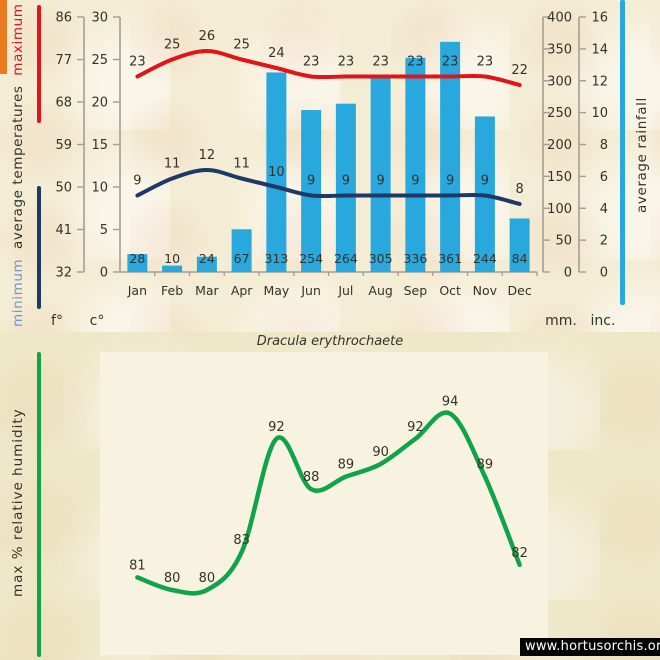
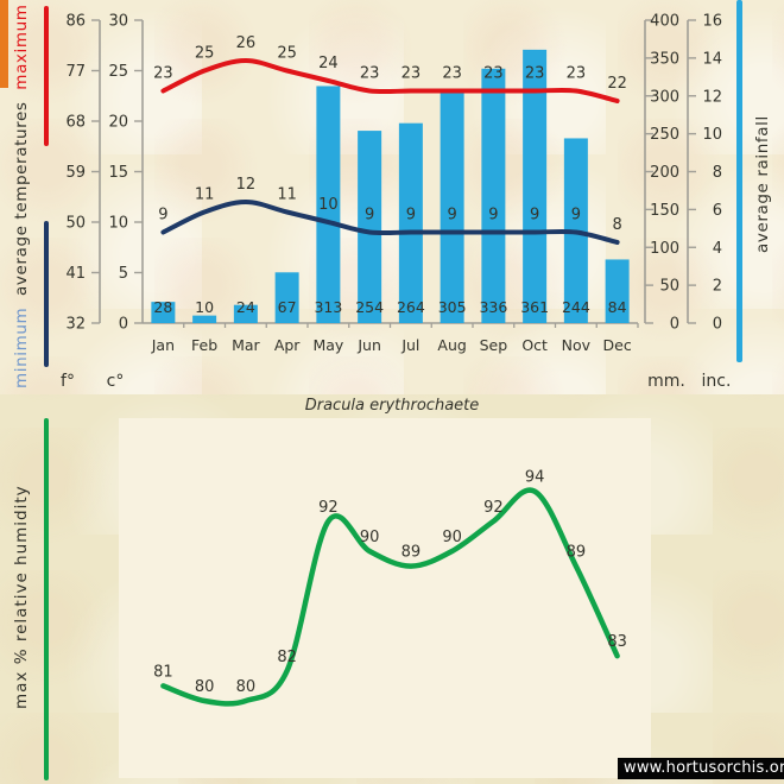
max % relative humidity/Apr: 83 -> 82
max % relative humidity/Jun: 88 -> 90
max % relative humidity/Dec: 82 -> 83
